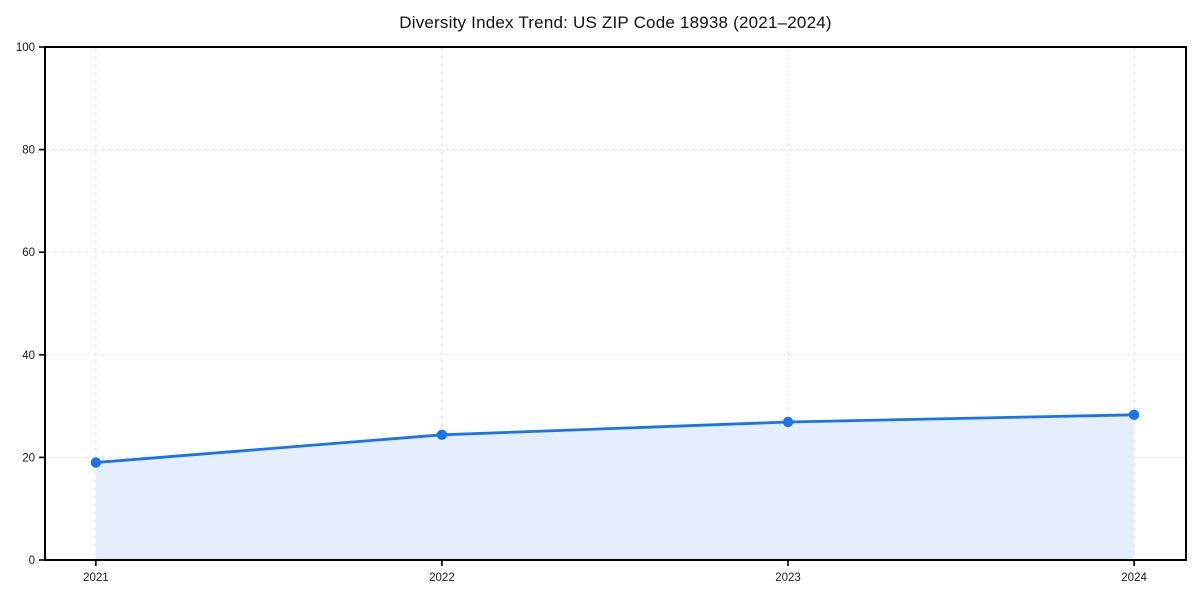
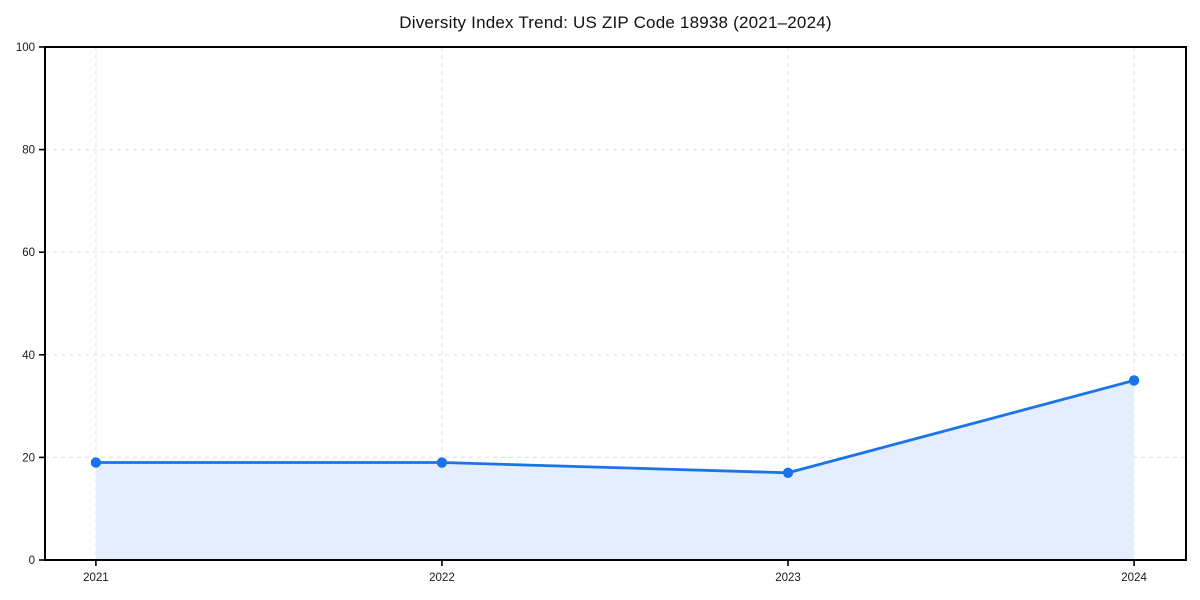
2022: 24 -> 19
2023: 27 -> 17
2024: 28 -> 35
